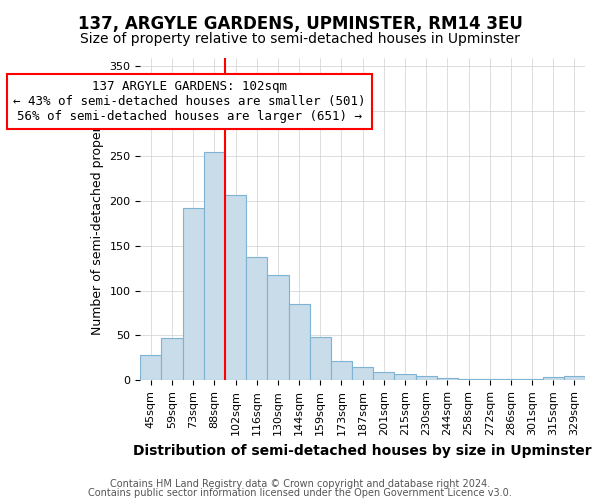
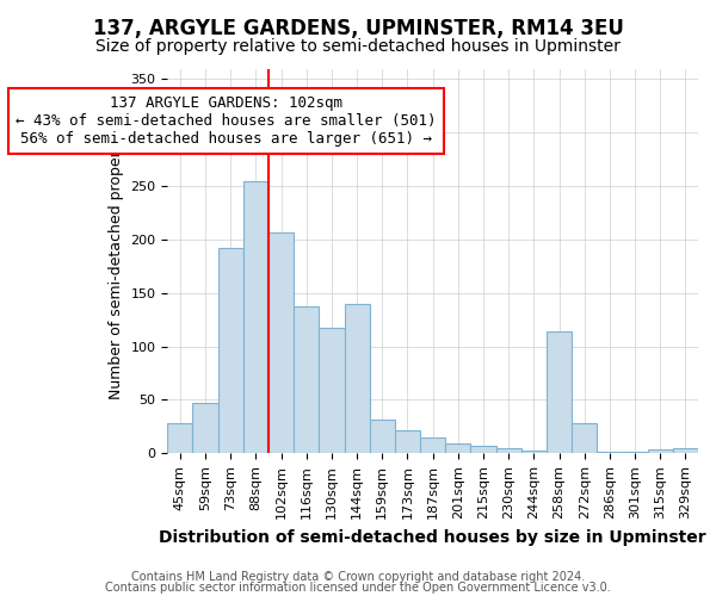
144sqm: 85 -> 140
159sqm: 48 -> 32
258sqm: 2 -> 114
272sqm: 2 -> 28
